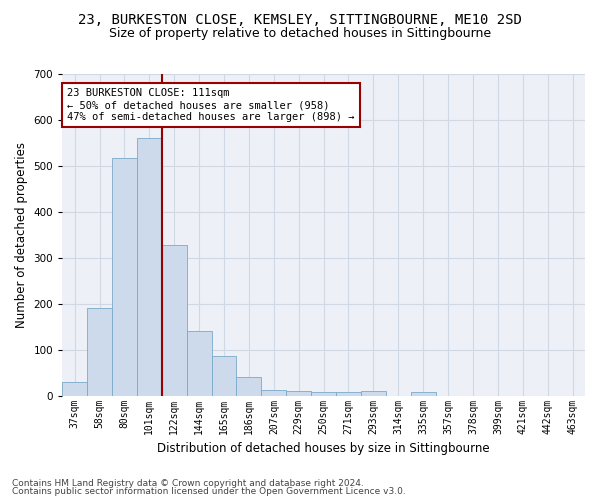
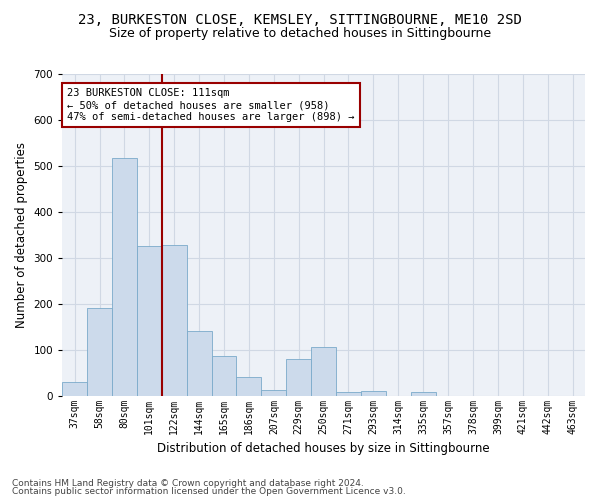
101sqm: 560 -> 325
229sqm: 10 -> 80
250sqm: 8 -> 105
